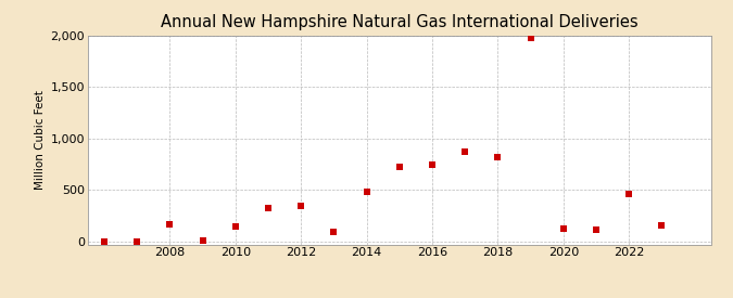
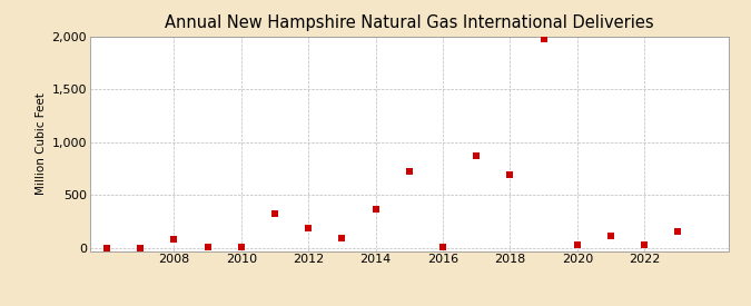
2008: 160 -> 80
2010: 140 -> 0
2012: 340 -> 190
2014: 480 -> 370
2016: 740 -> 0
2018: 820 -> 690
2020: 120 -> 30
2022: 460 -> 30
